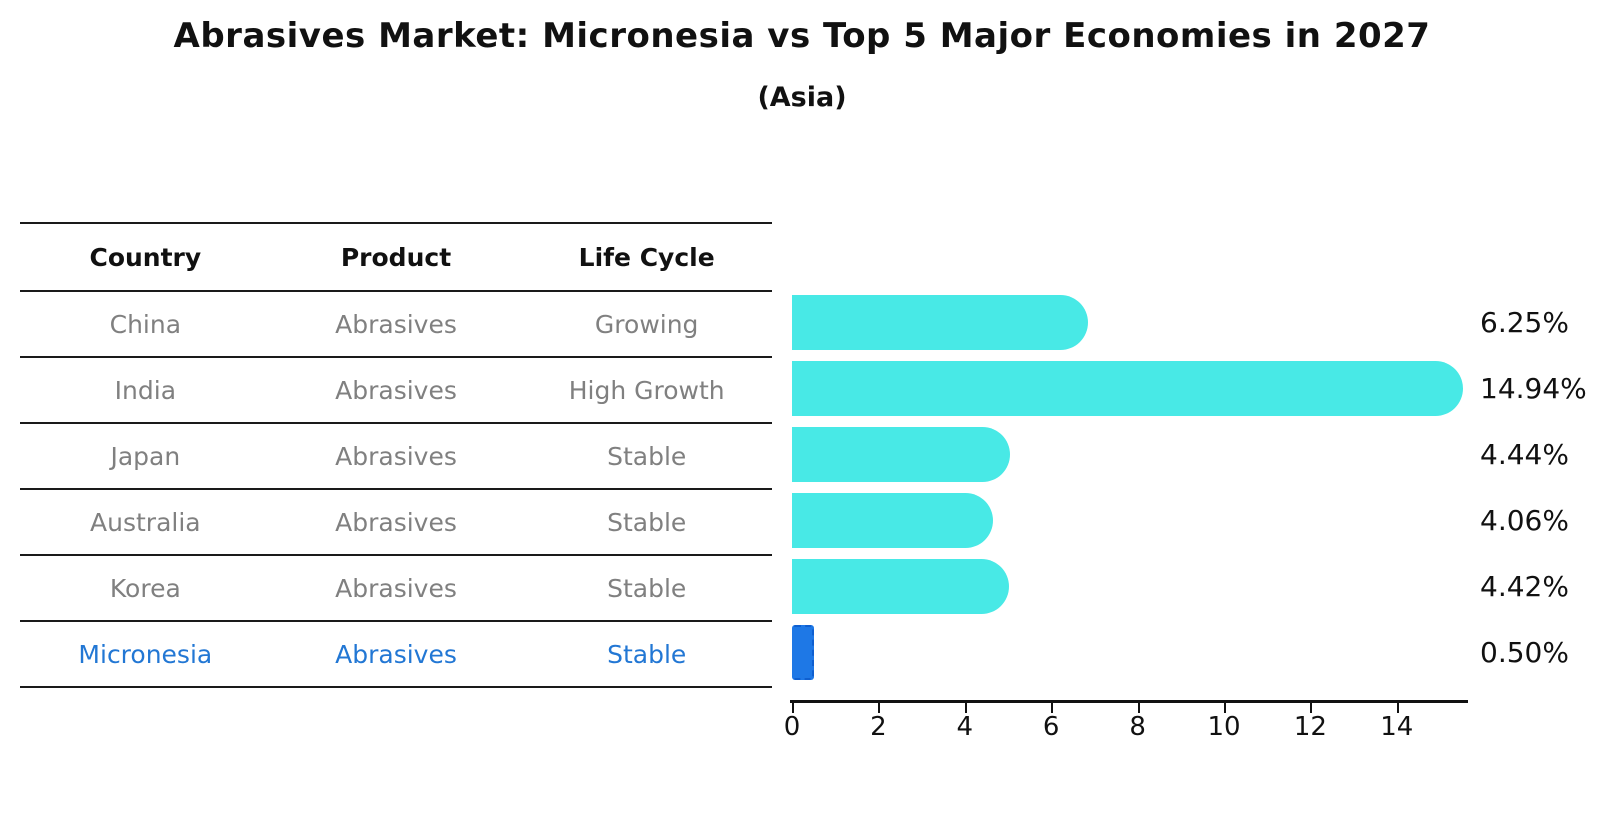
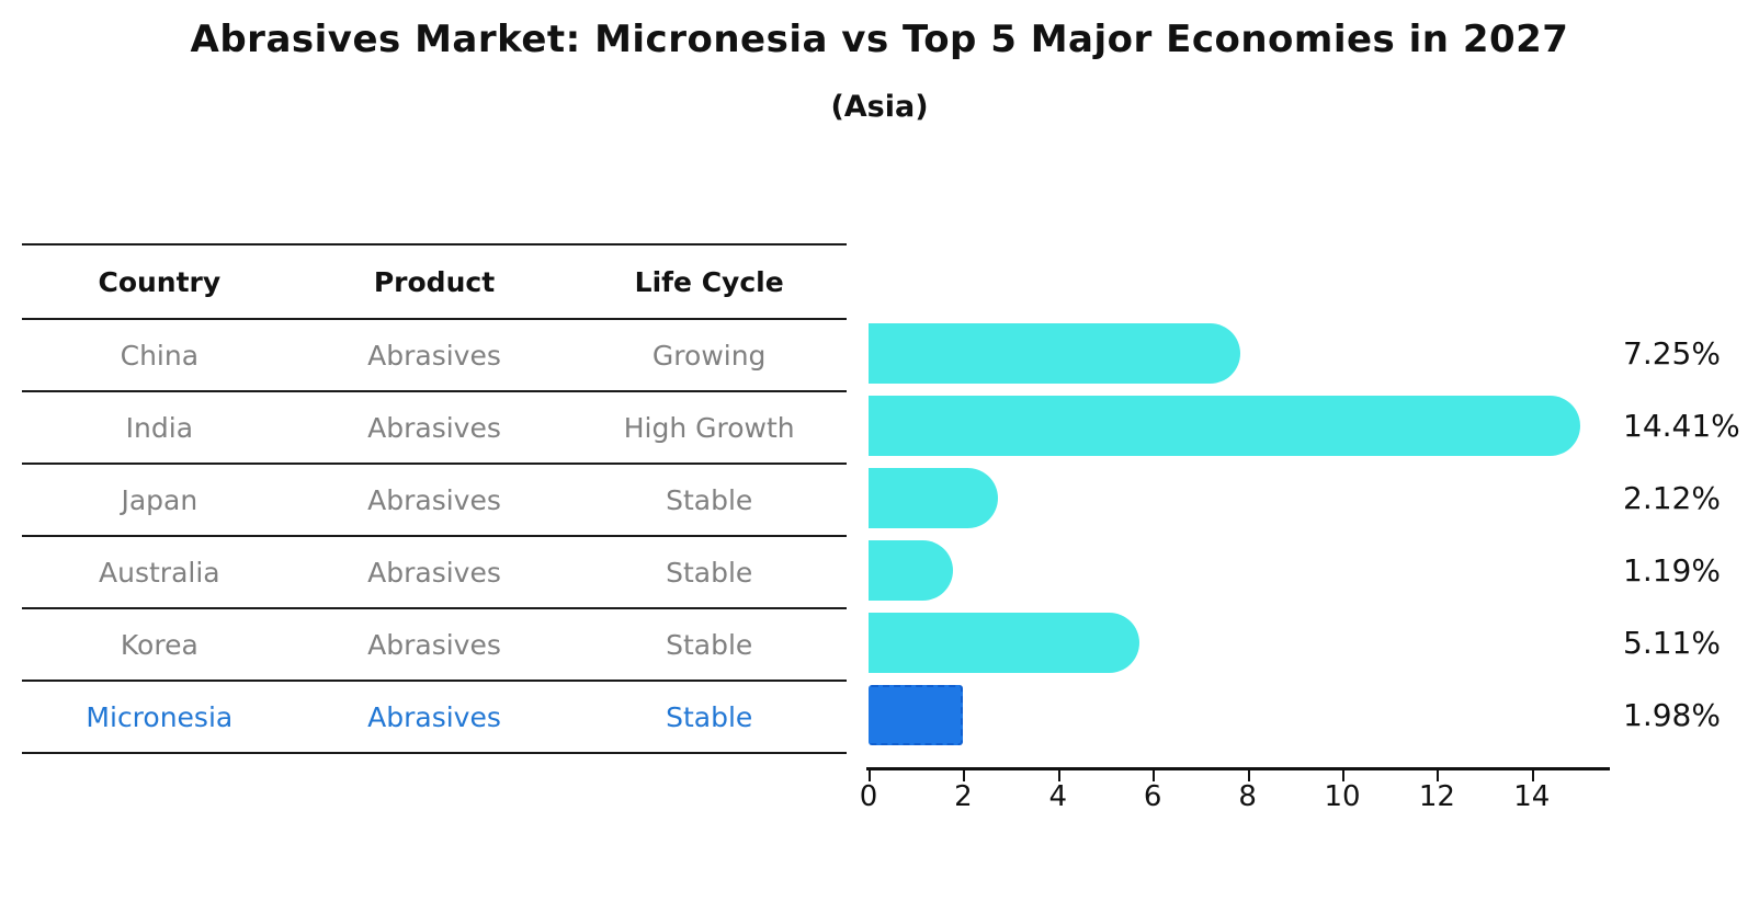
China: 6.25% -> 7.25%
India: 14.94% -> 14.41%
Japan: 4.44% -> 2.12%
Australia: 4.06% -> 1.19%
Korea: 4.42% -> 5.11%
Micronesia: 0.50% -> 1.98%
